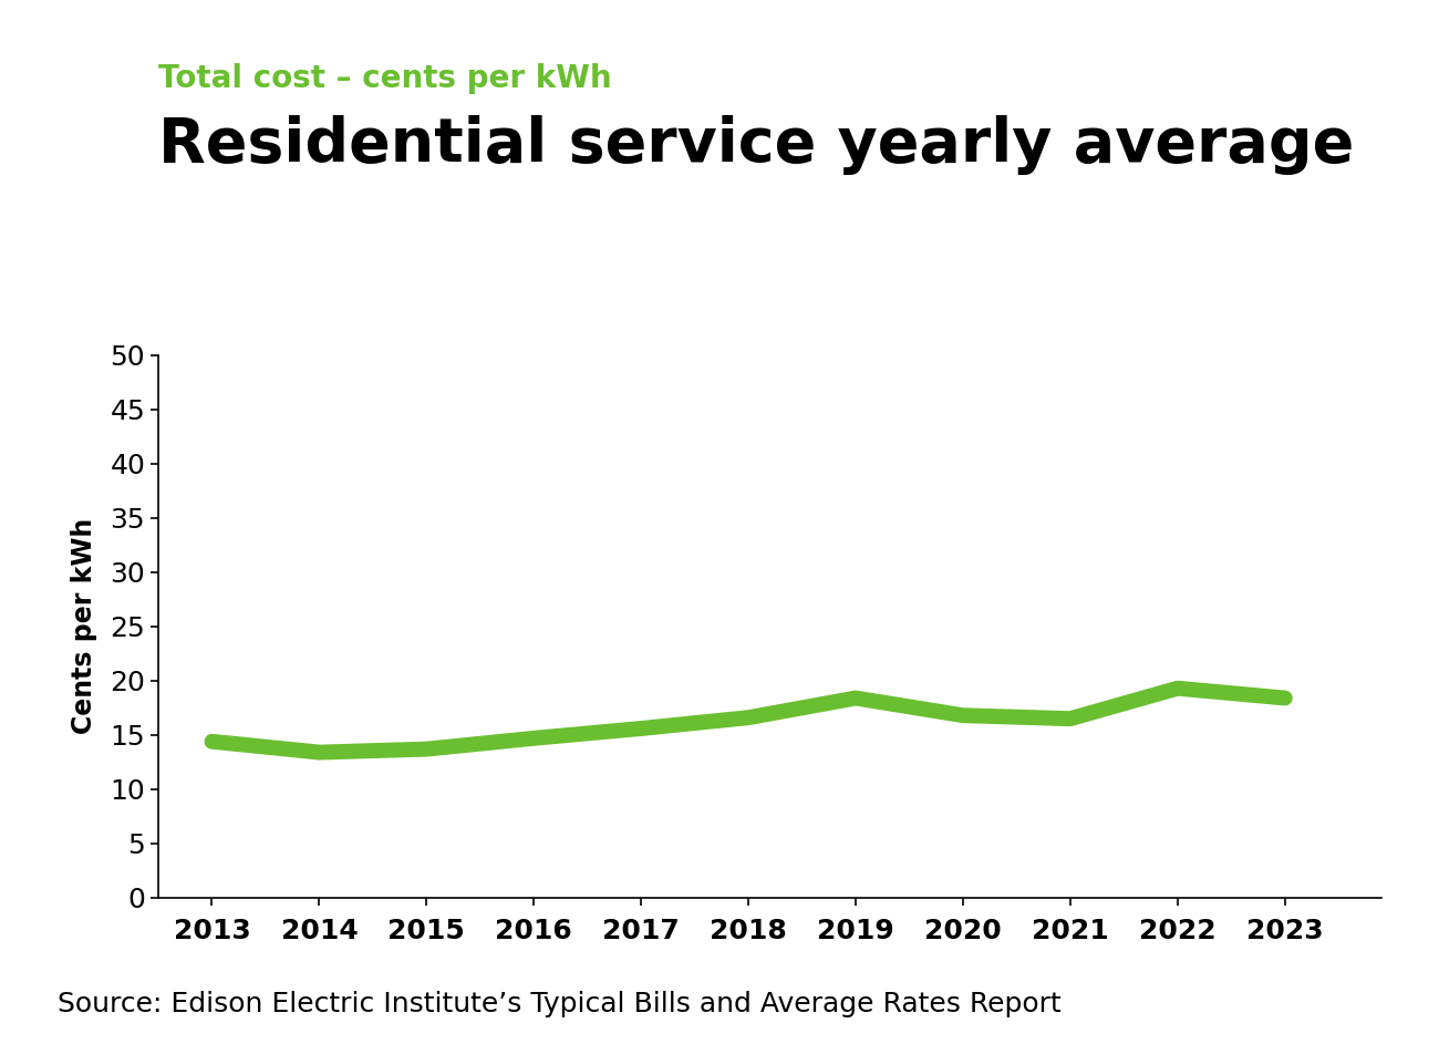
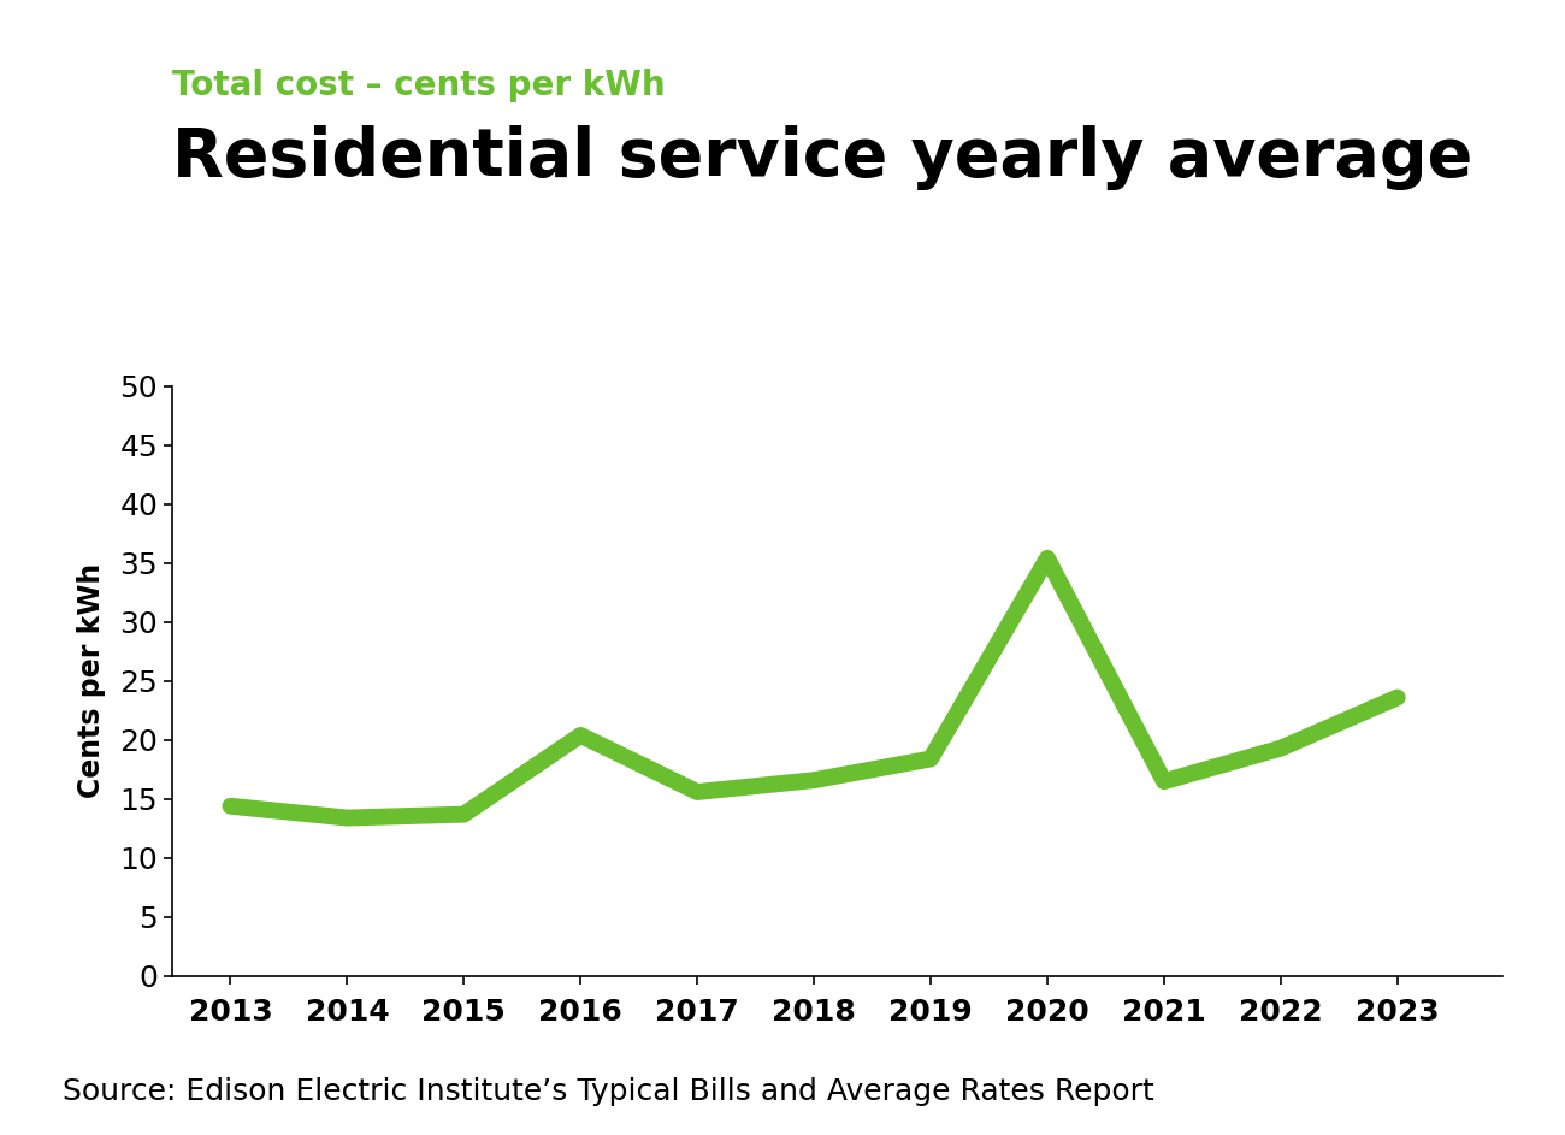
2016: 14.7 -> 20.4
2020: 16.8 -> 35.4
2023: 18.4 -> 23.6
